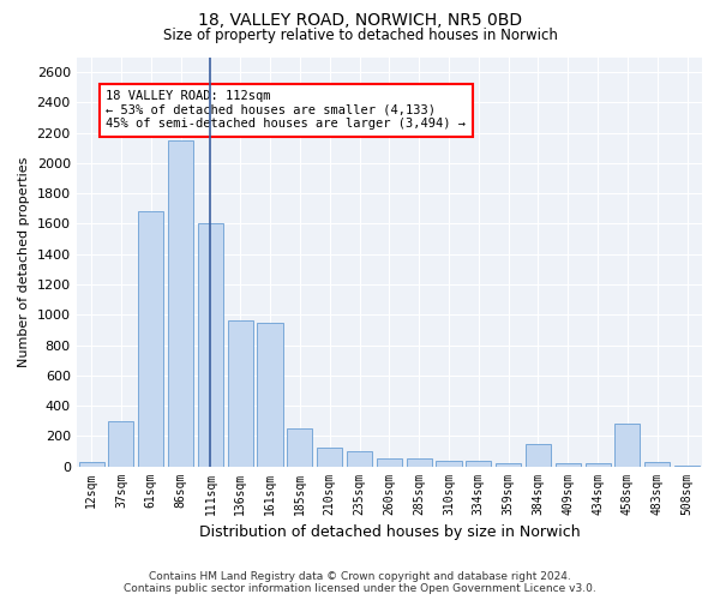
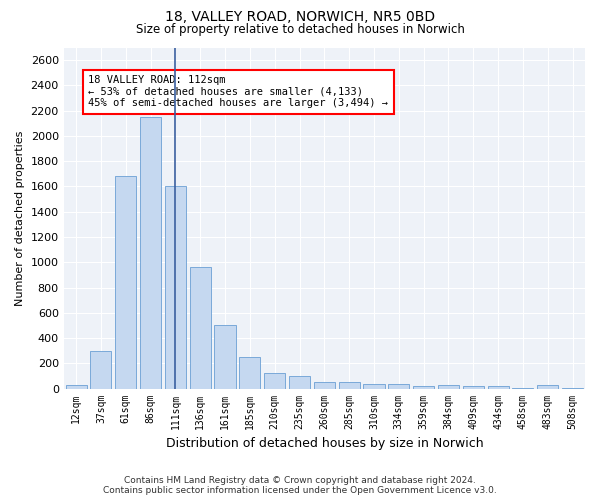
161sqm: 950 -> 500
384sqm: 150 -> 20
458sqm: 280 -> 0
